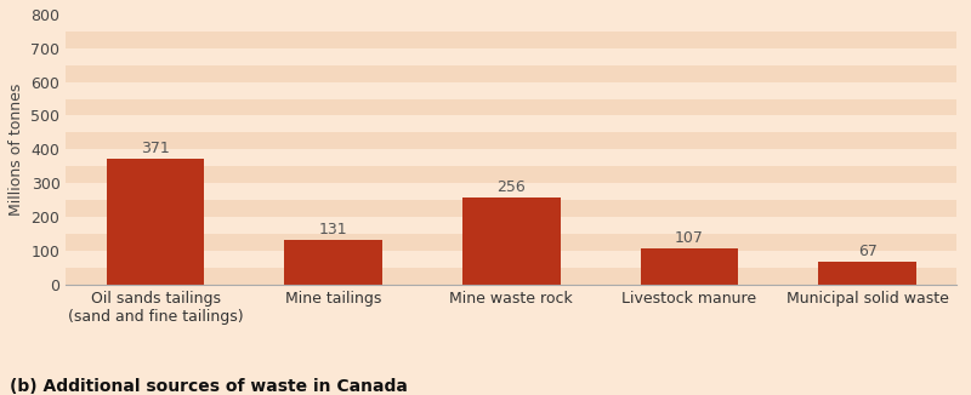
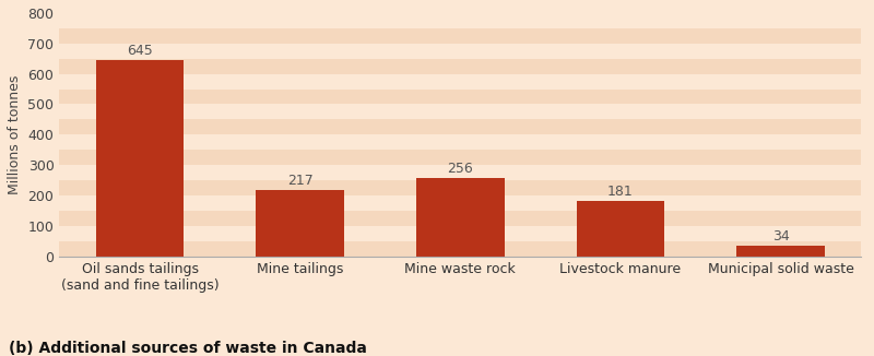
Oil sands tailings (sand and fine tailings): 371 -> 645
Mine tailings: 131 -> 217
Livestock manure: 107 -> 181
Municipal solid waste: 67 -> 34
